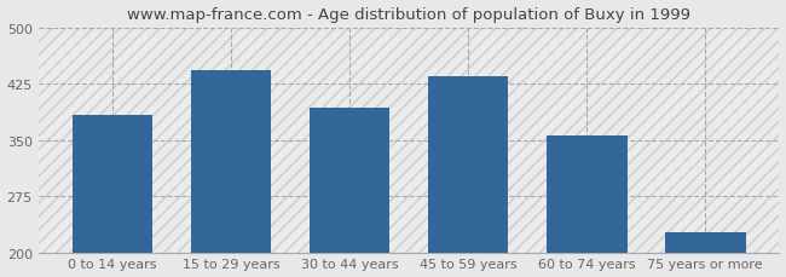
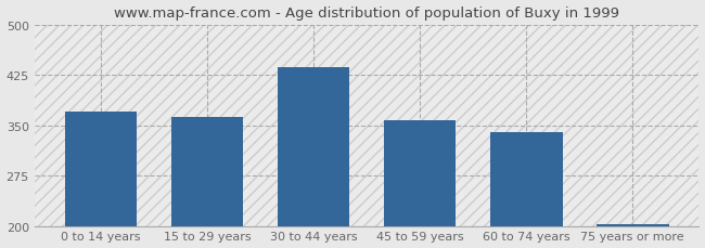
0 to 14 years: 384 -> 370
15 to 29 years: 444 -> 363
30 to 44 years: 394 -> 437
45 to 59 years: 436 -> 357
60 to 74 years: 356 -> 340
75 years or more: 226 -> 203
